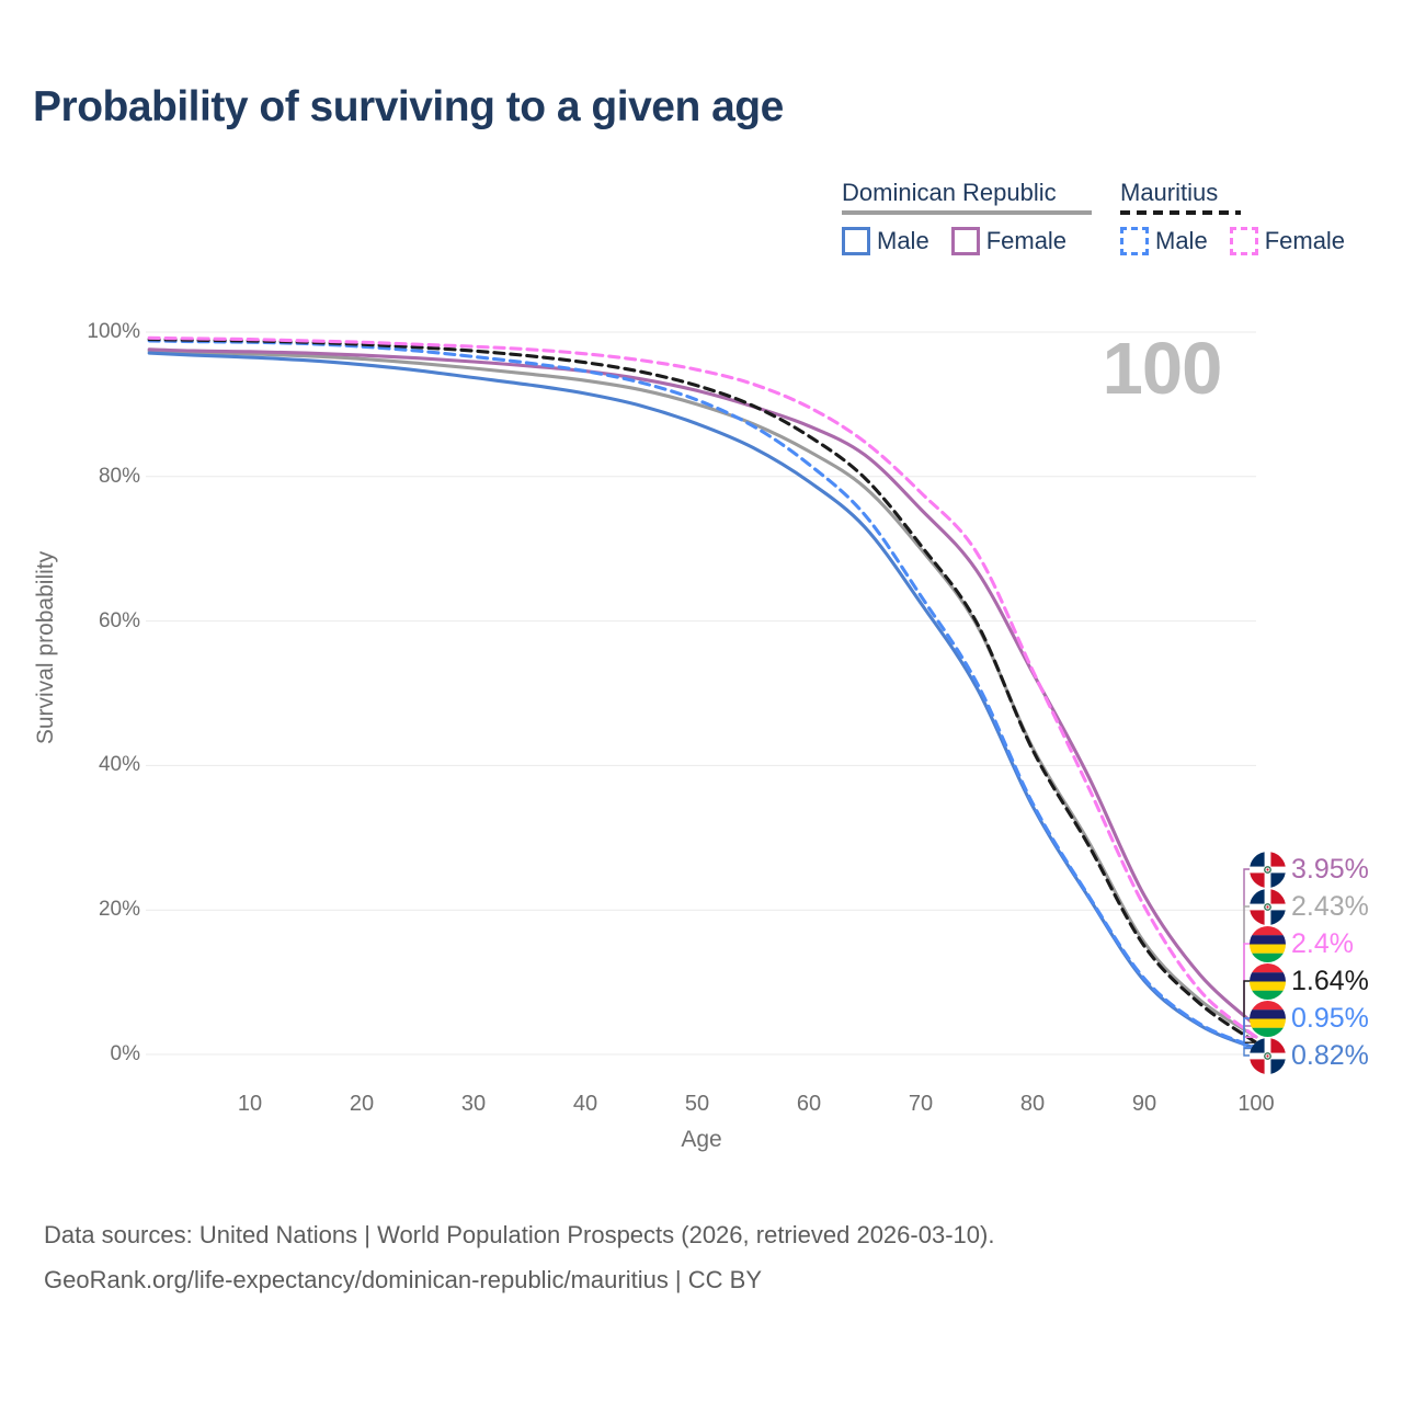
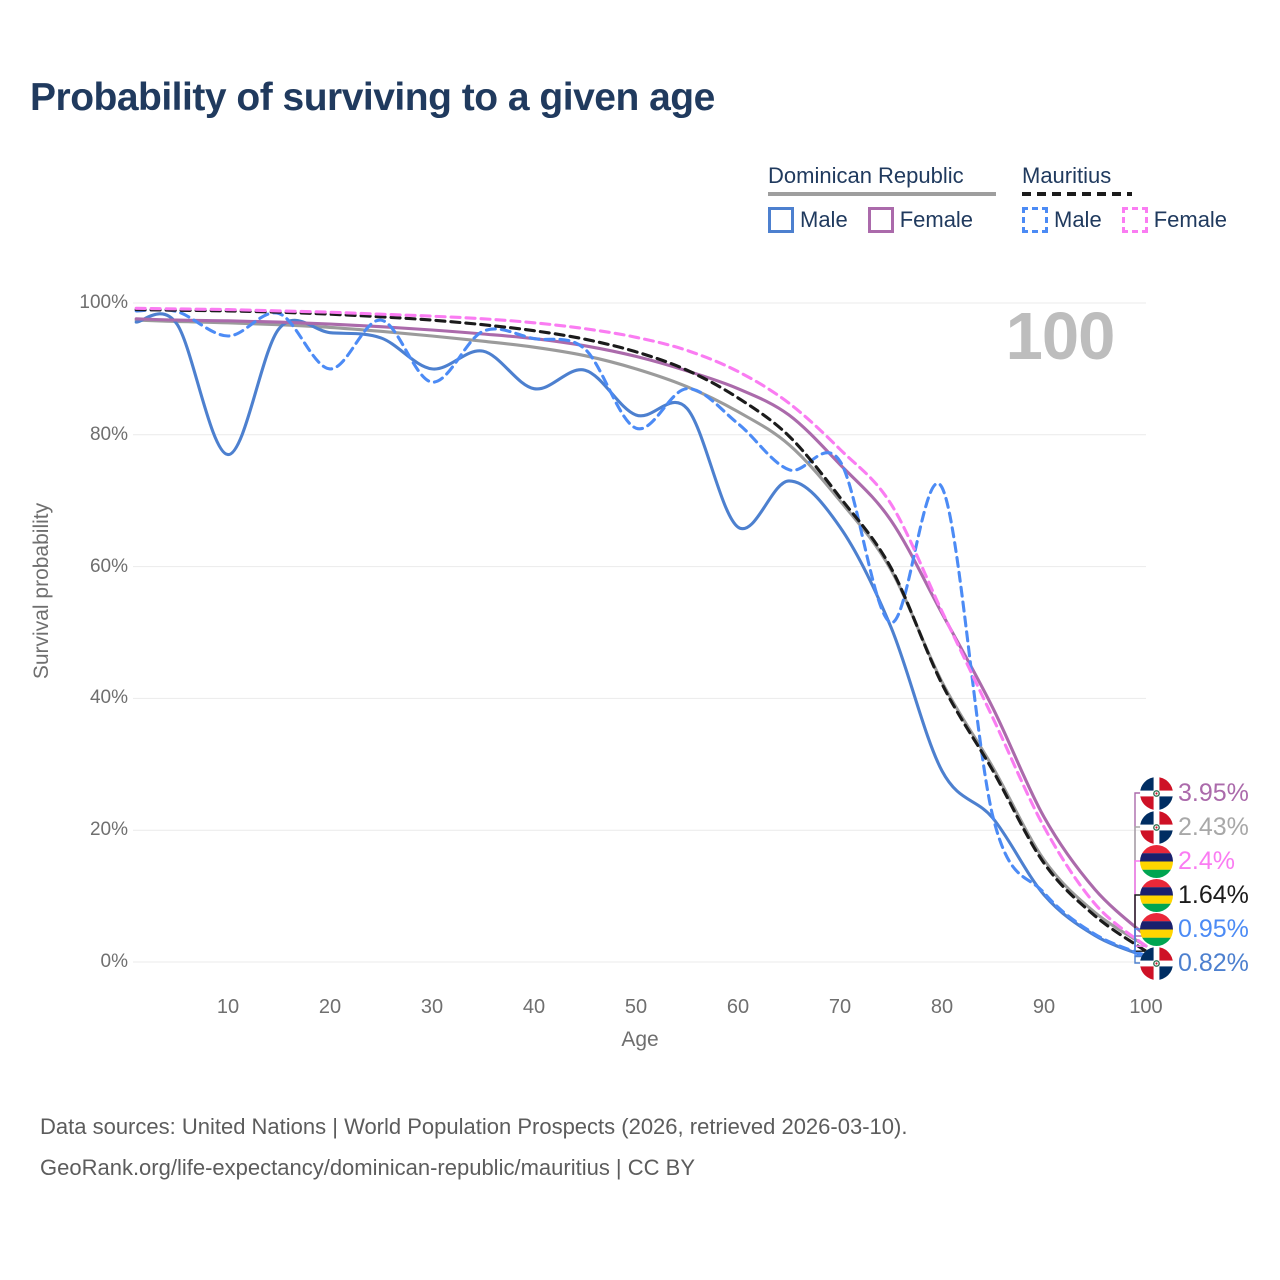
Dominican Republic Male/10: 96% -> 77%
Mauritius Male/10: 99% -> 95%
Mauritius Male/20: 98% -> 90%
Dominican Republic Male/30: 94% -> 90%
Mauritius Male/30: 97% -> 88%
Dominican Republic Male/40: 92% -> 87%
Dominican Republic Male/50: 87% -> 83%
Mauritius Male/50: 91% -> 81%
Dominican Republic Male/60: 79% -> 66%
Dominican Republic Male/70: 62% -> 66%
Mauritius Male/70: 64% -> 76%
Dominican Republic Male/80: 34% -> 29%
Mauritius Male/80: 35% -> 72%
